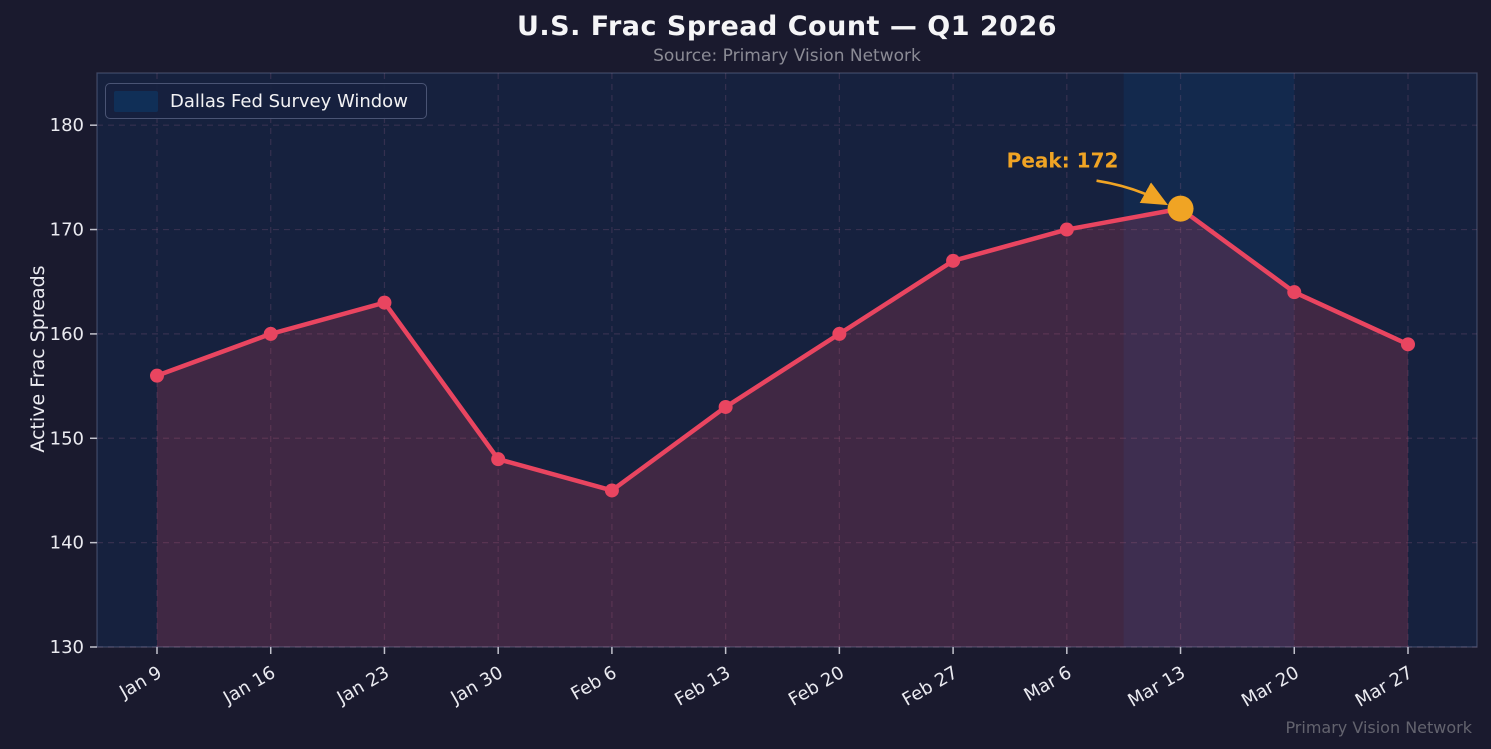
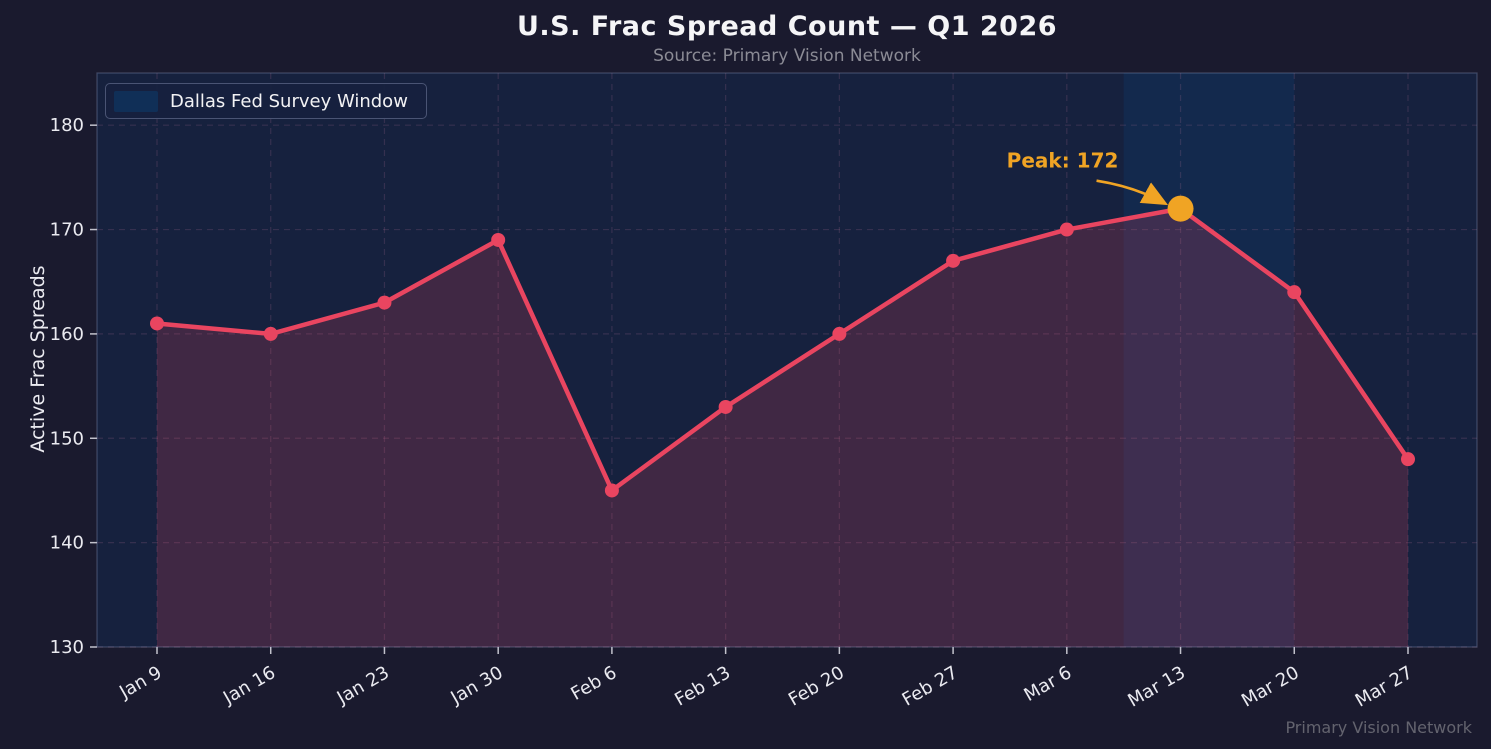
Jan 9: 156 -> 161
Jan 30: 148 -> 169
Mar 27: 159 -> 148
